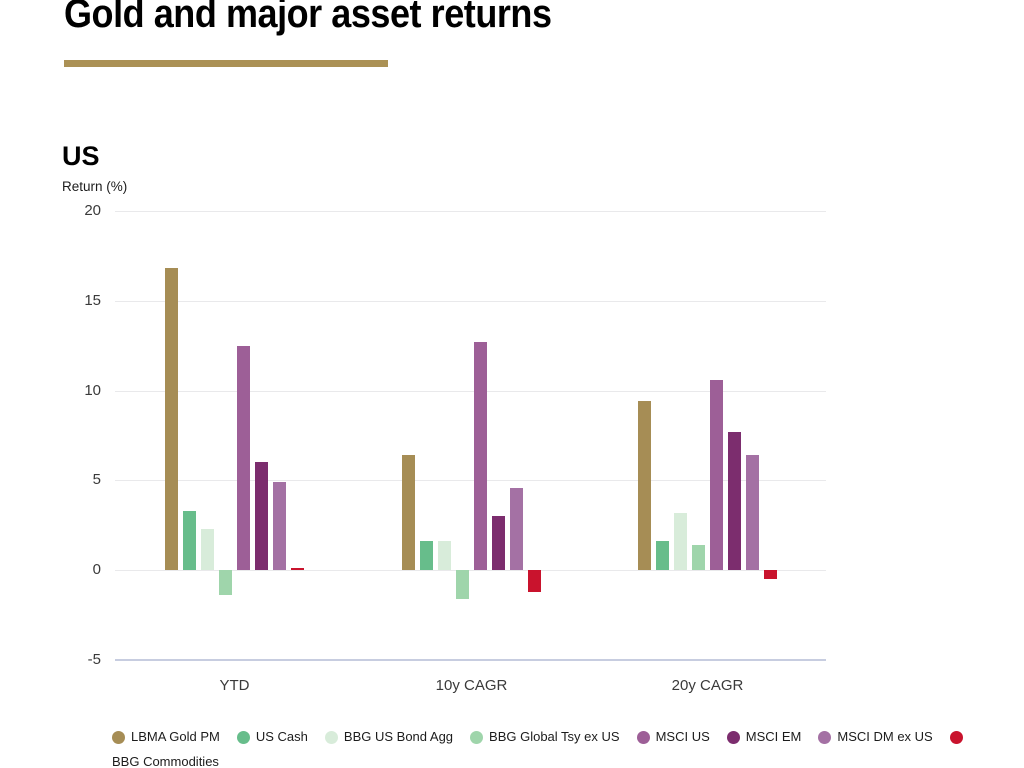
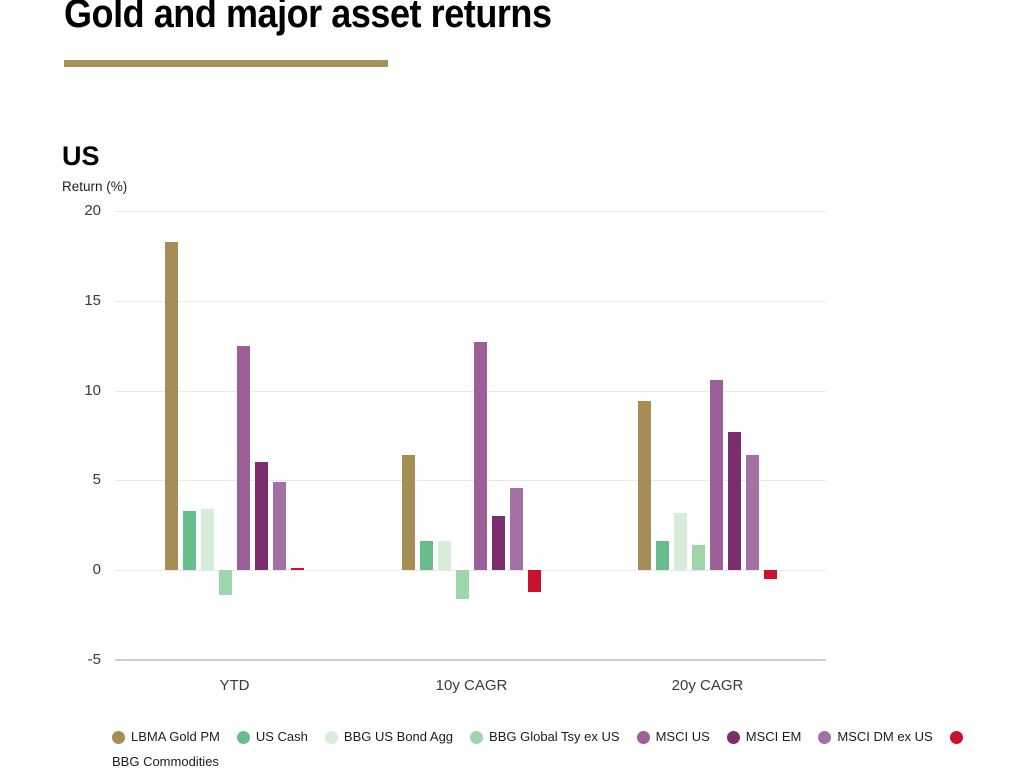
LBMA Gold PM/YTD: 16.8 -> 18.3
BBG US Bond Agg/YTD: 2.3 -> 3.4
